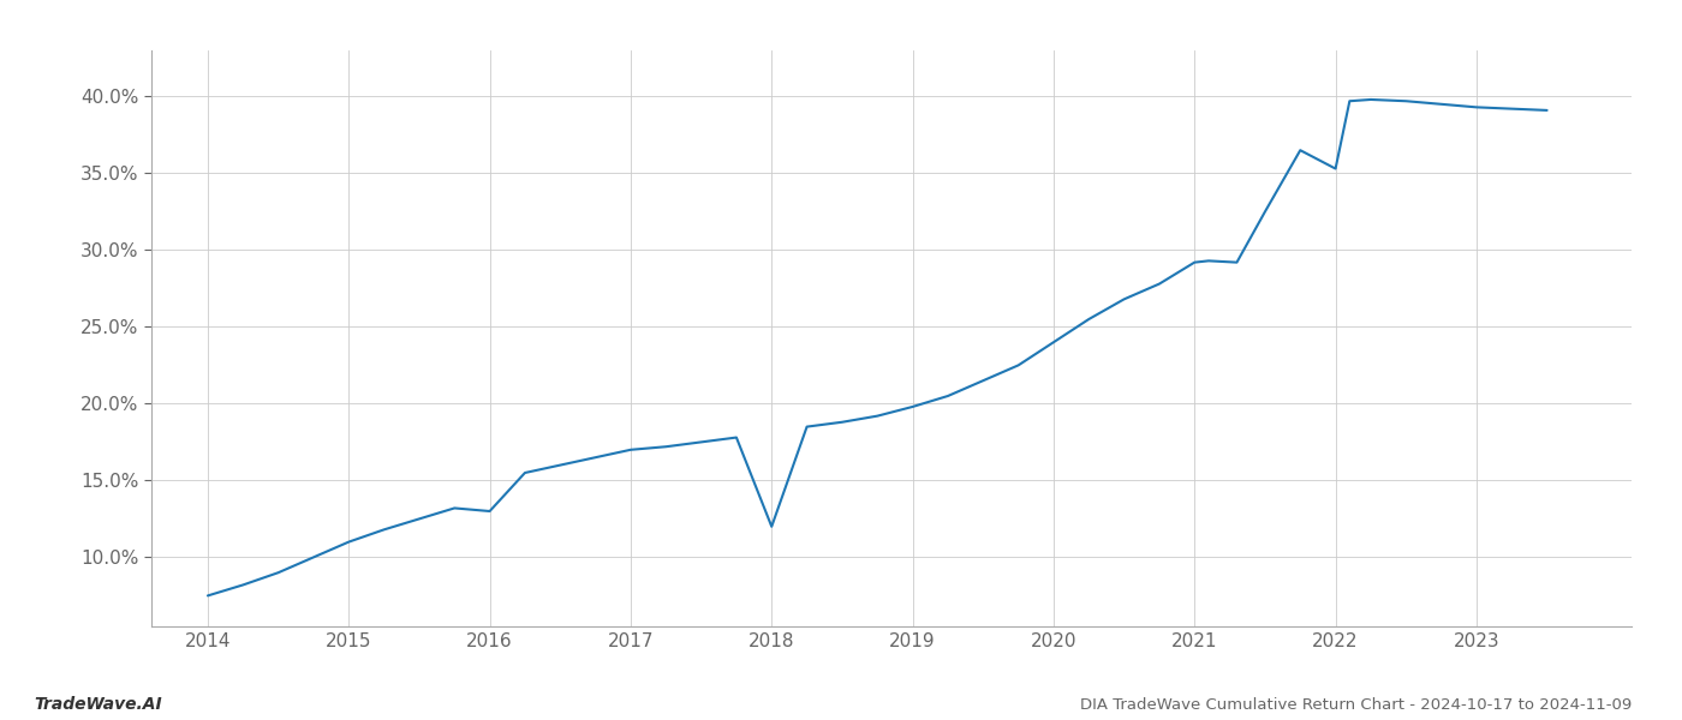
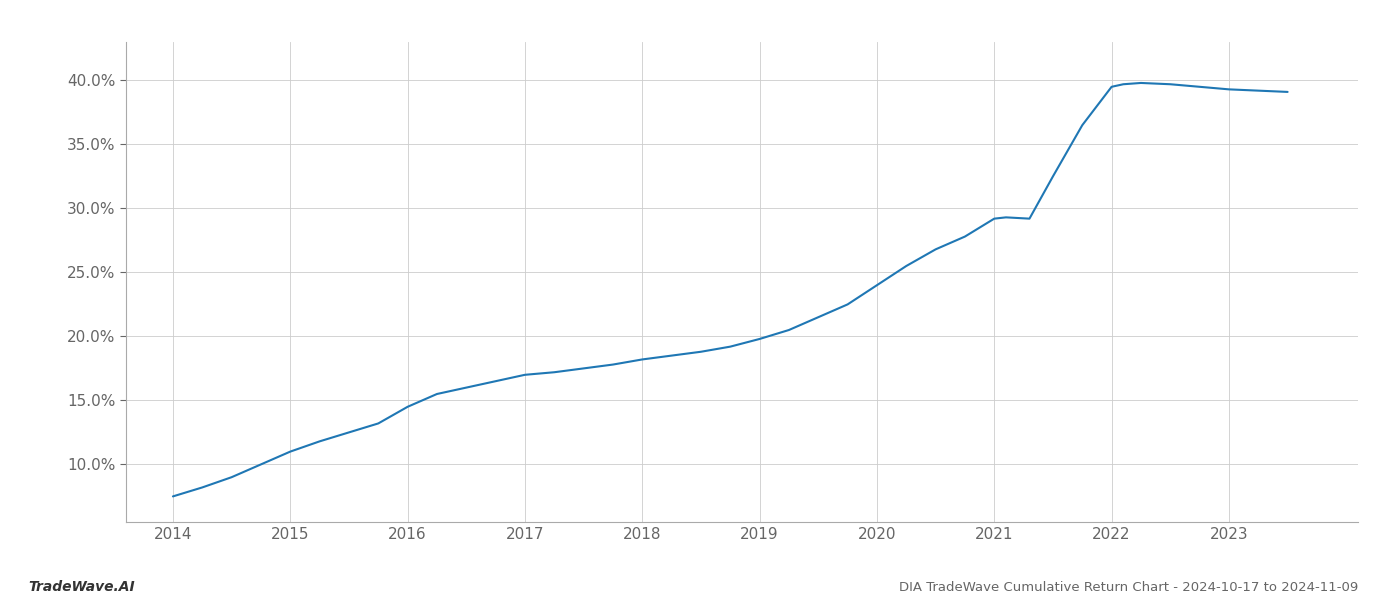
2016: 13.0% -> 14.5%
2018: 12.0% -> 18.2%
2022: 35.3% -> 39.5%
